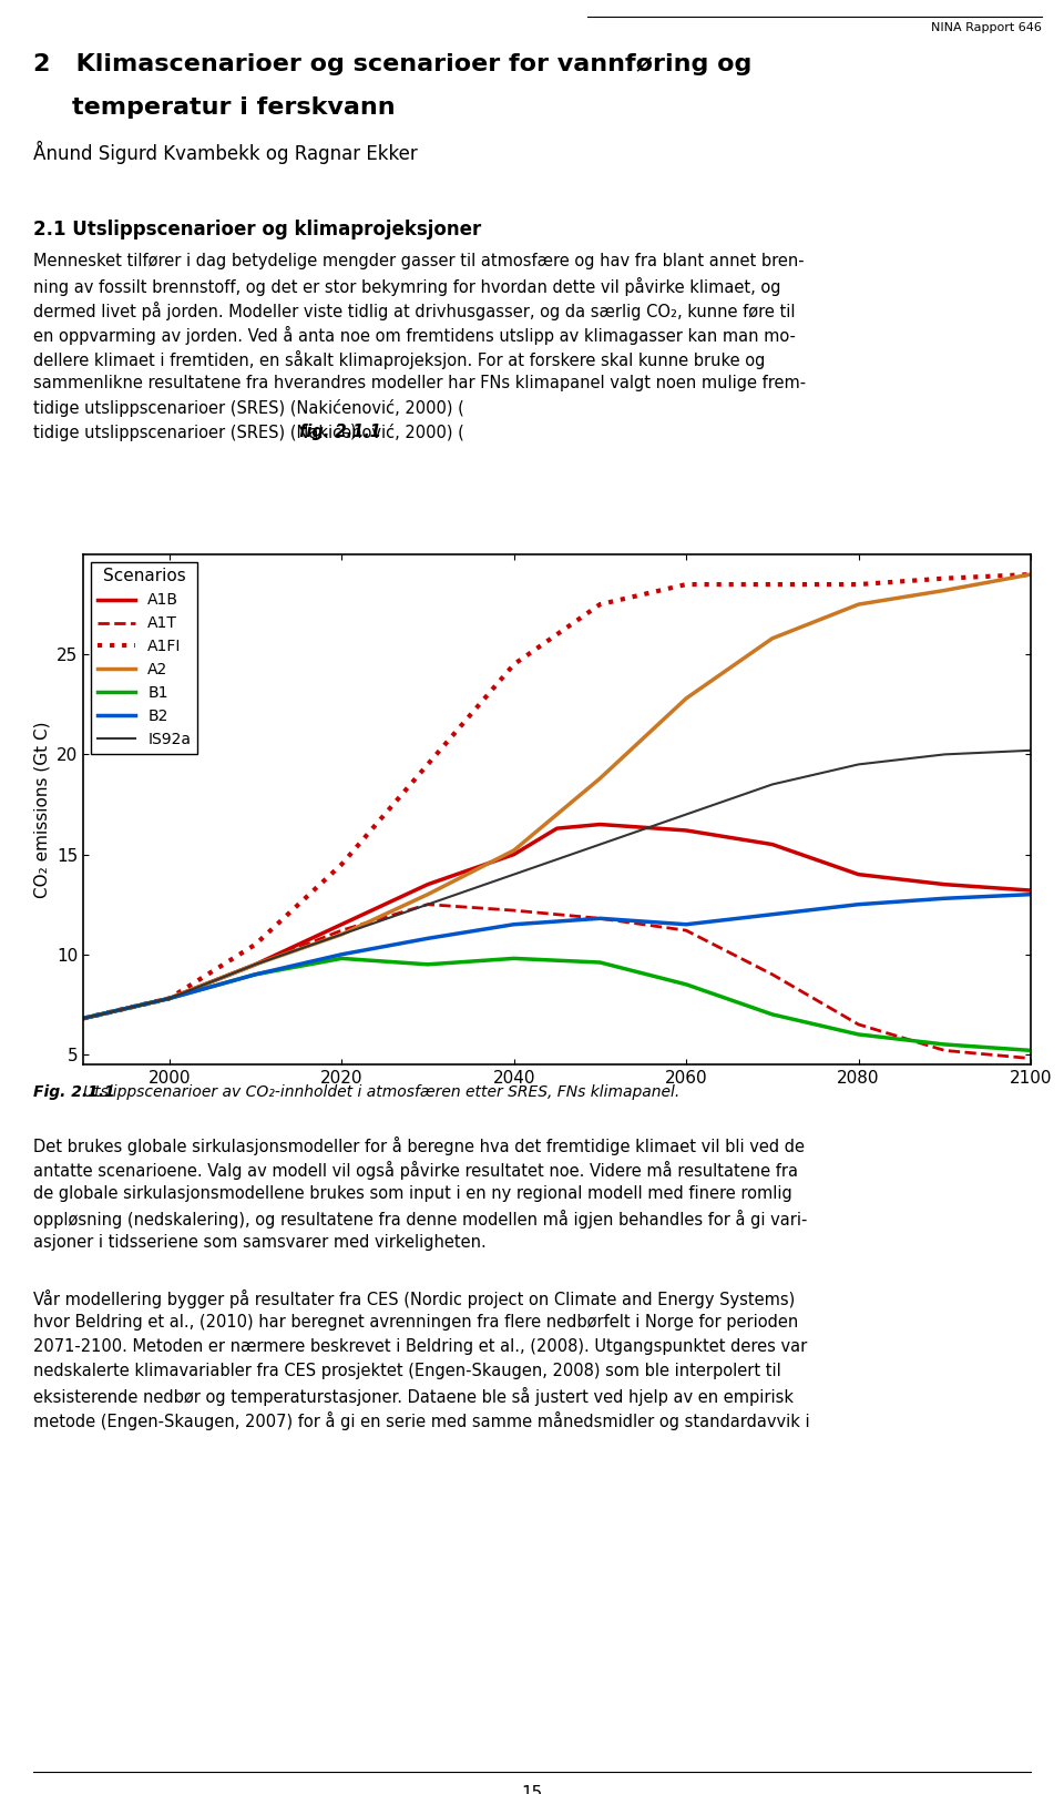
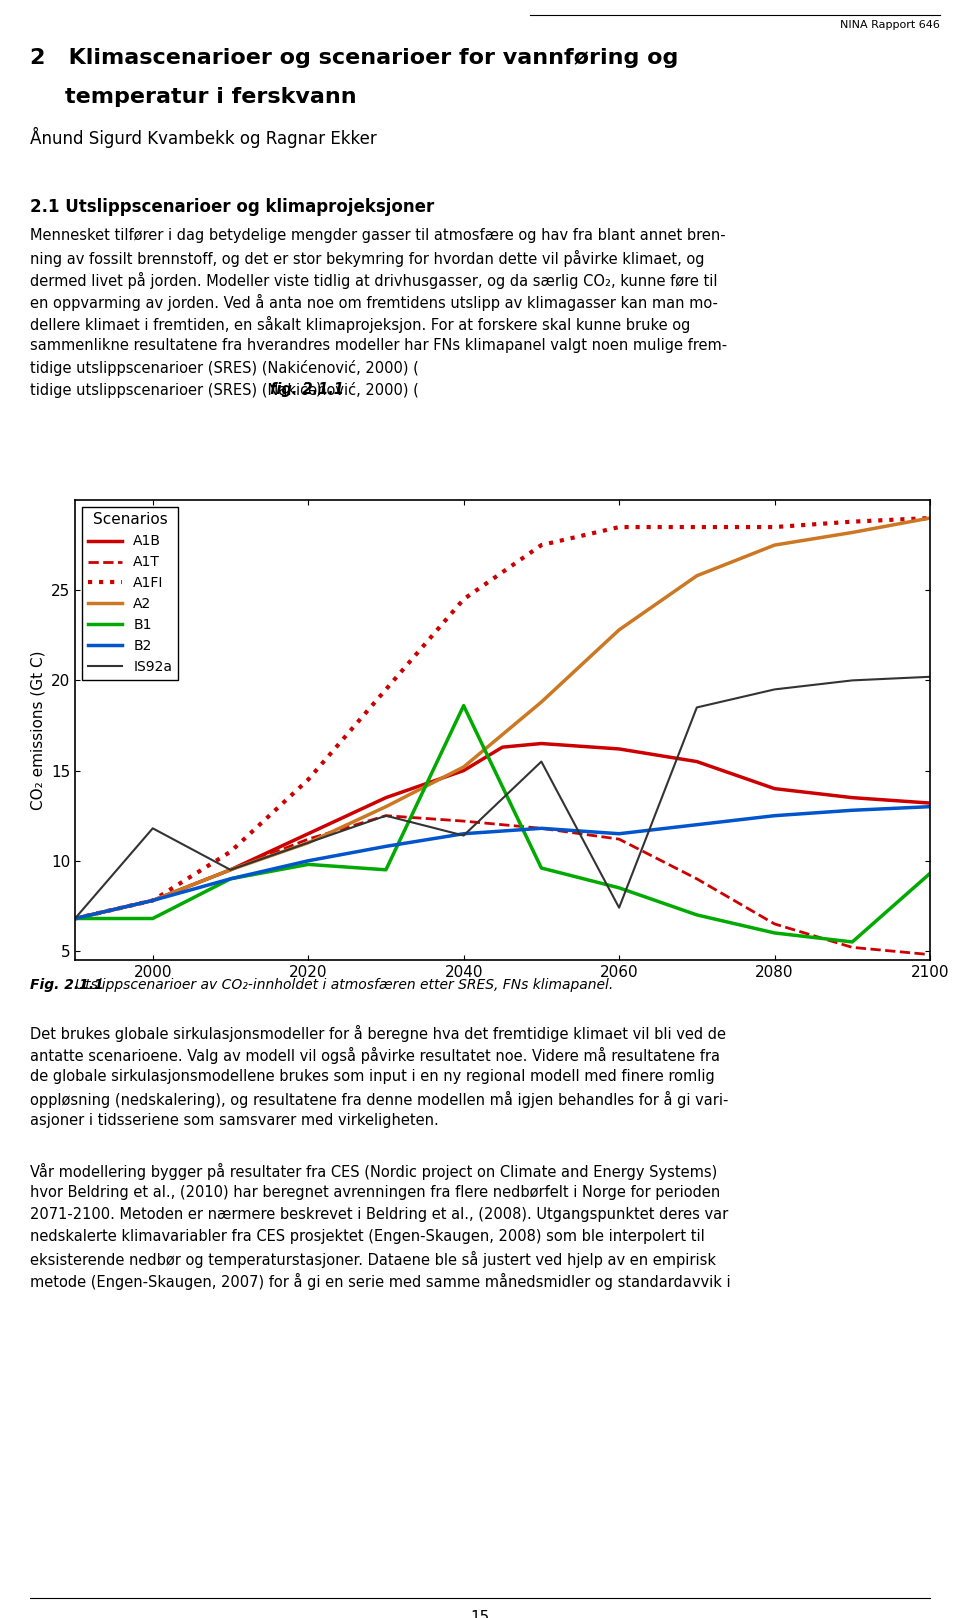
B1/2000: 7.8 -> 6.8
IS92a/2000: 7.8 -> 11.8
B1/2040: 9.8 -> 18.6
IS92a/2040: 14.0 -> 11.4
IS92a/2060: 17.0 -> 7.4
B1/2100: 5.2 -> 9.3
